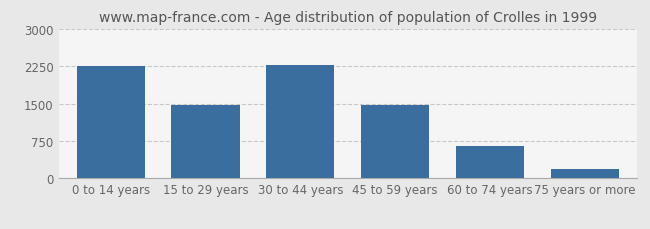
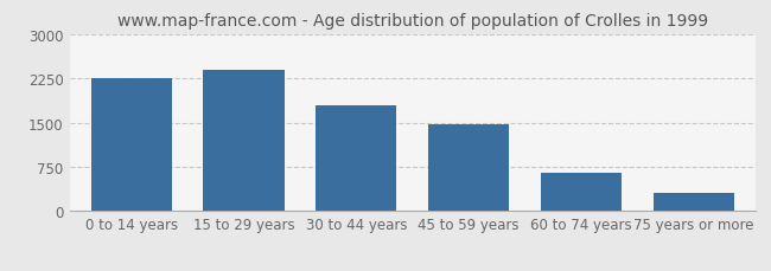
15 to 29 years: 1470 -> 2400
30 to 44 years: 2280 -> 1800
75 years or more: 190 -> 300
